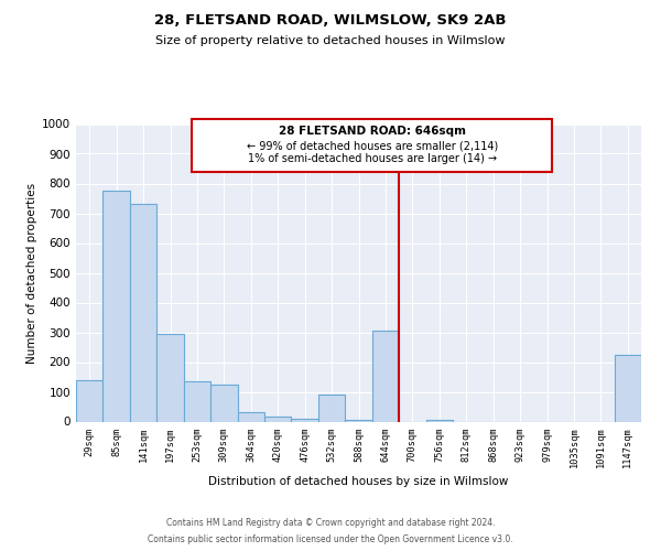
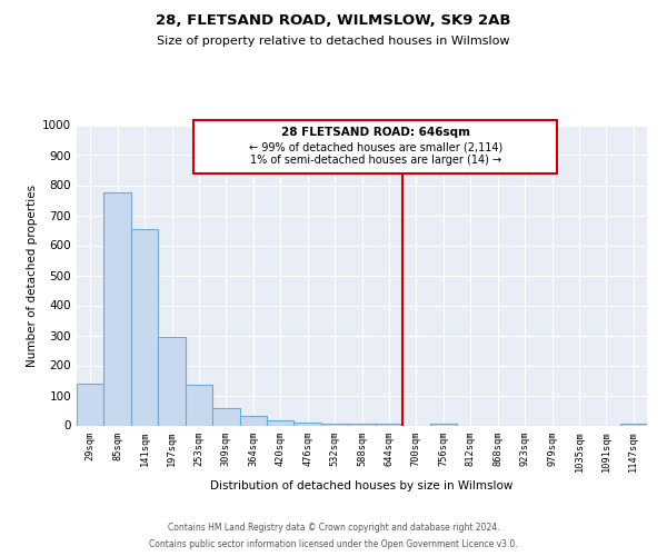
141sqm: 730 -> 655
309sqm: 125 -> 57
532sqm: 90 -> 5
644sqm: 305 -> 5
1147sqm: 225 -> 5
